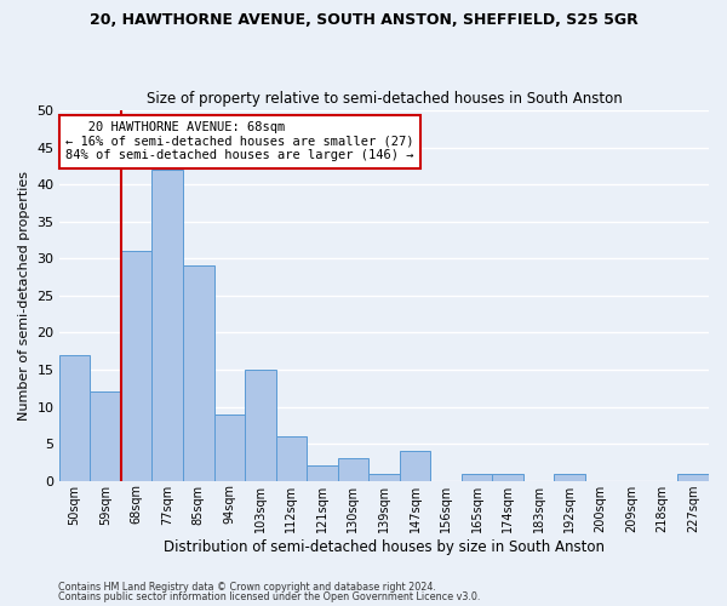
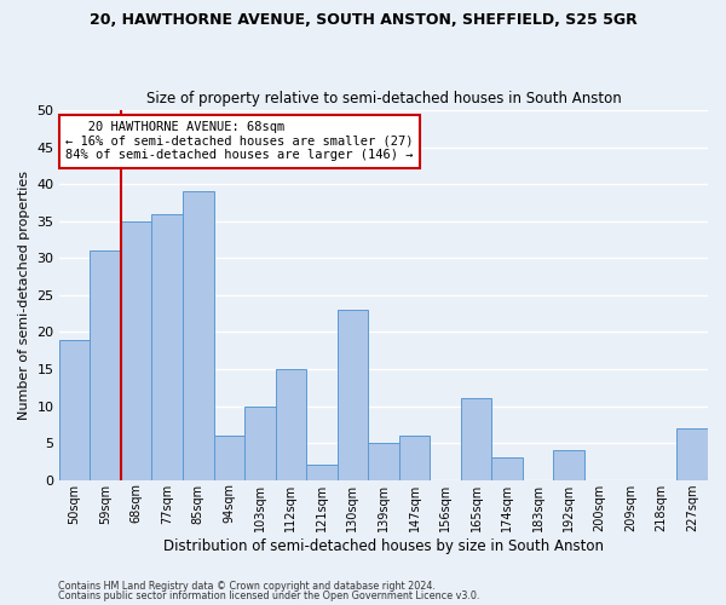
50sqm: 17 -> 19
59sqm: 12 -> 31
68sqm: 31 -> 35
77sqm: 42 -> 36
85sqm: 29 -> 39
94sqm: 9 -> 6
103sqm: 15 -> 10
112sqm: 6 -> 15
130sqm: 3 -> 23
139sqm: 1 -> 5
147sqm: 4 -> 6
165sqm: 1 -> 11
174sqm: 1 -> 3
192sqm: 1 -> 4
227sqm: 1 -> 7
